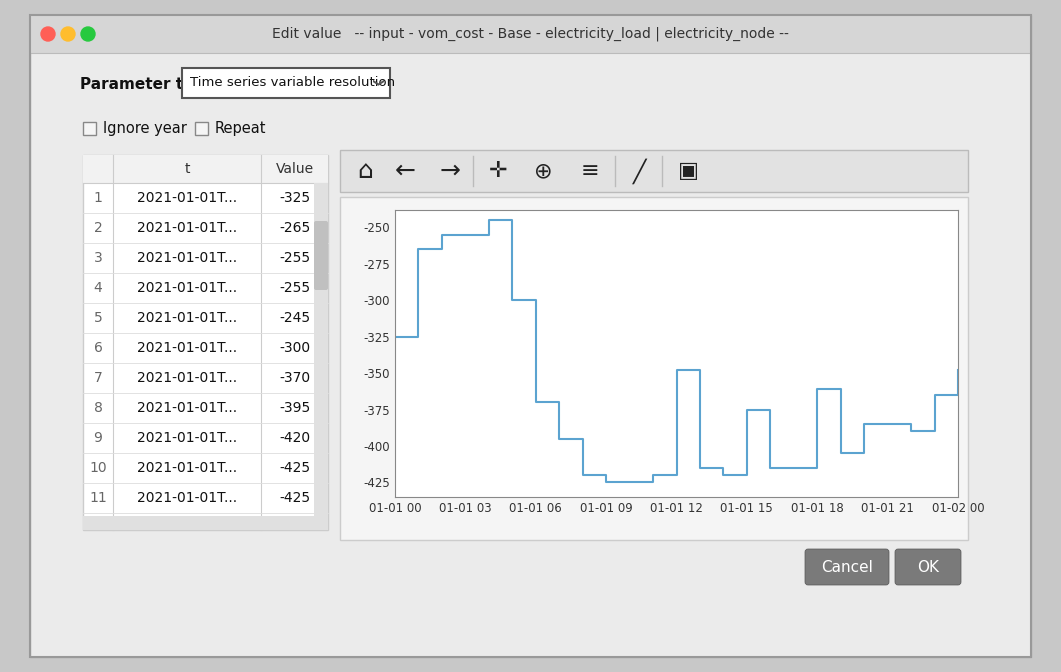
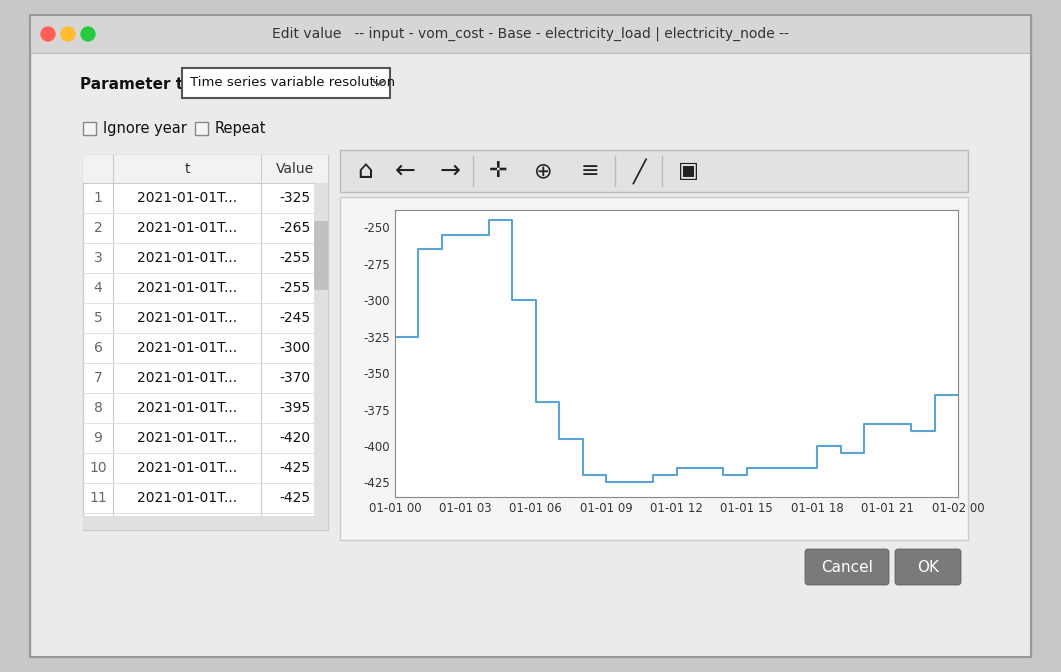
01-01 12: -348 -> -415
01-01 15: -375 -> -415
01-01 18: -361 -> -400
01-02 00: -348 -> -365
